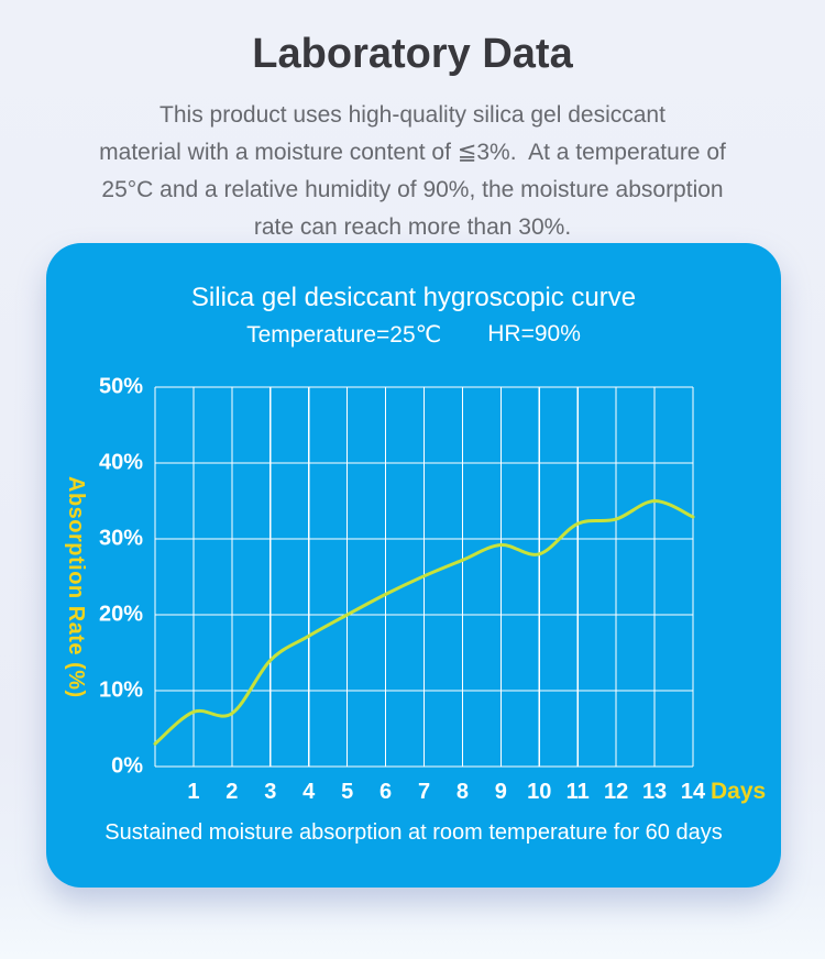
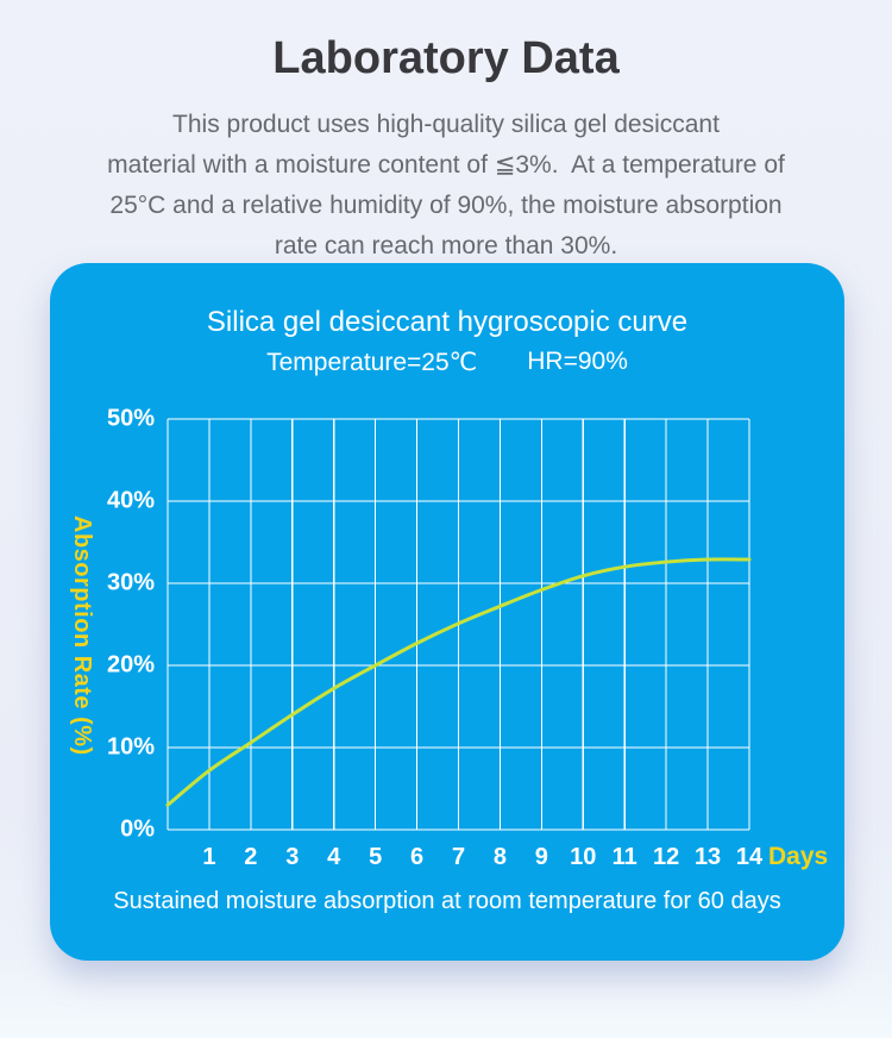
2: 7% -> 11%
10: 28% -> 31%
13: 35% -> 33%
